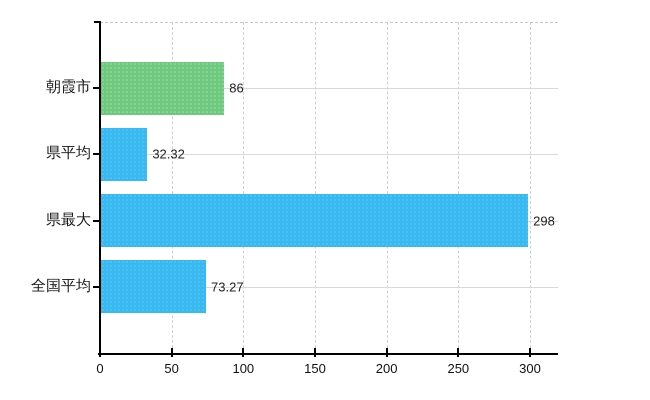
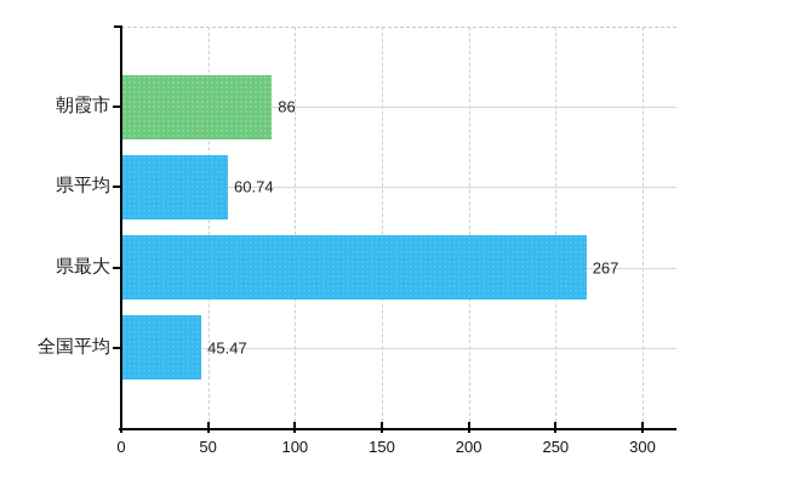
県平均: 32.32 -> 60.74
県最大: 298 -> 267
全国平均: 73.27 -> 45.47
